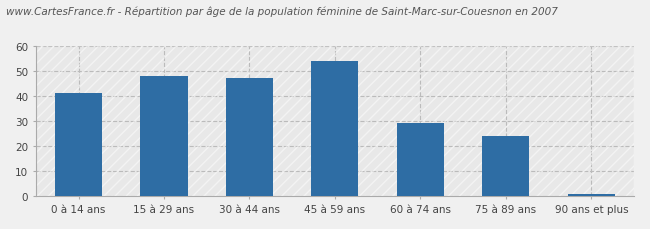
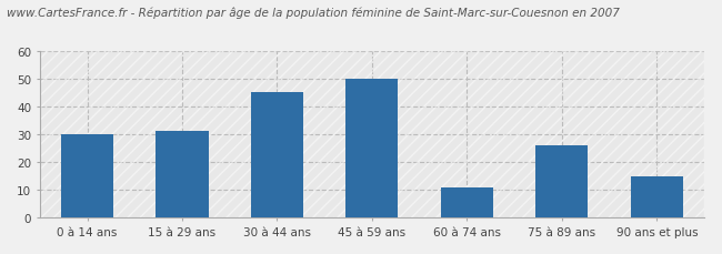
0 à 14 ans: 41 -> 30
15 à 29 ans: 48 -> 31
30 à 44 ans: 47 -> 45
45 à 59 ans: 54 -> 50
60 à 74 ans: 29 -> 11
75 à 89 ans: 24 -> 26
90 ans et plus: 1 -> 15
